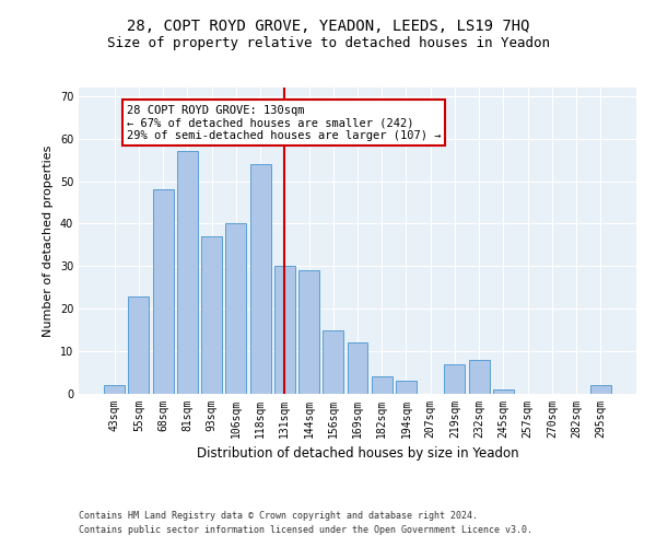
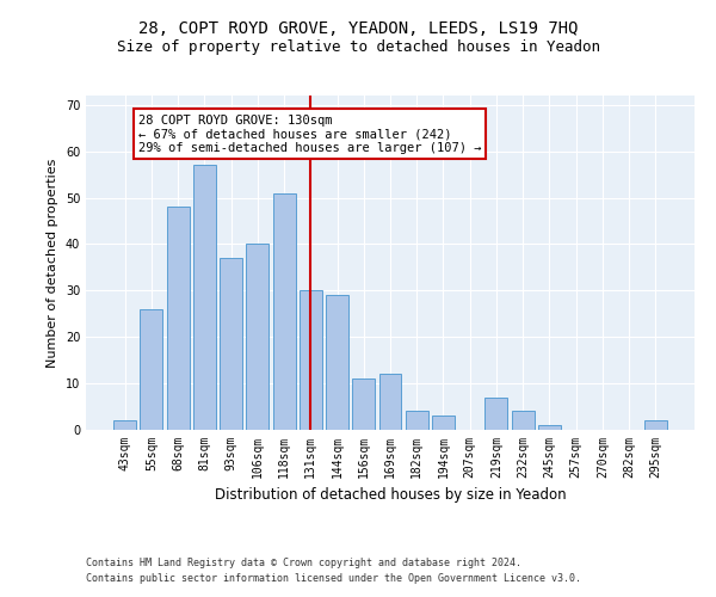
55sqm: 23 -> 26
118sqm: 54 -> 51
156sqm: 15 -> 11
232sqm: 8 -> 4
